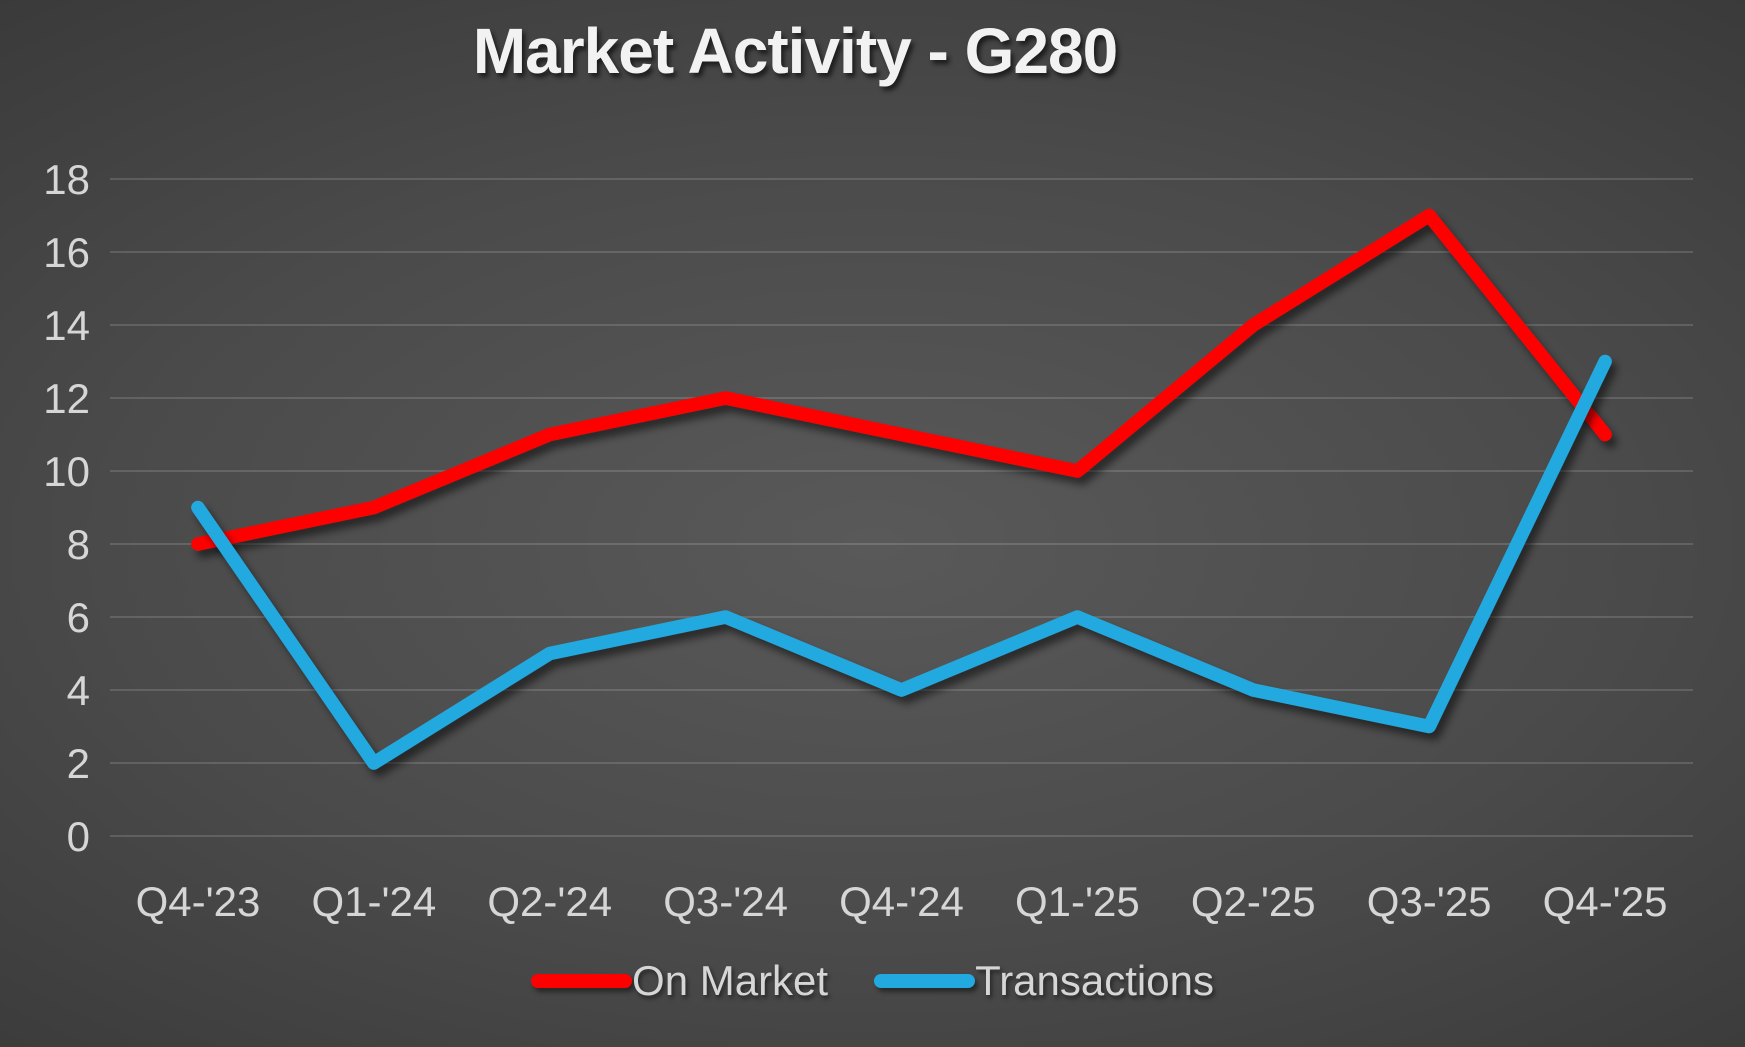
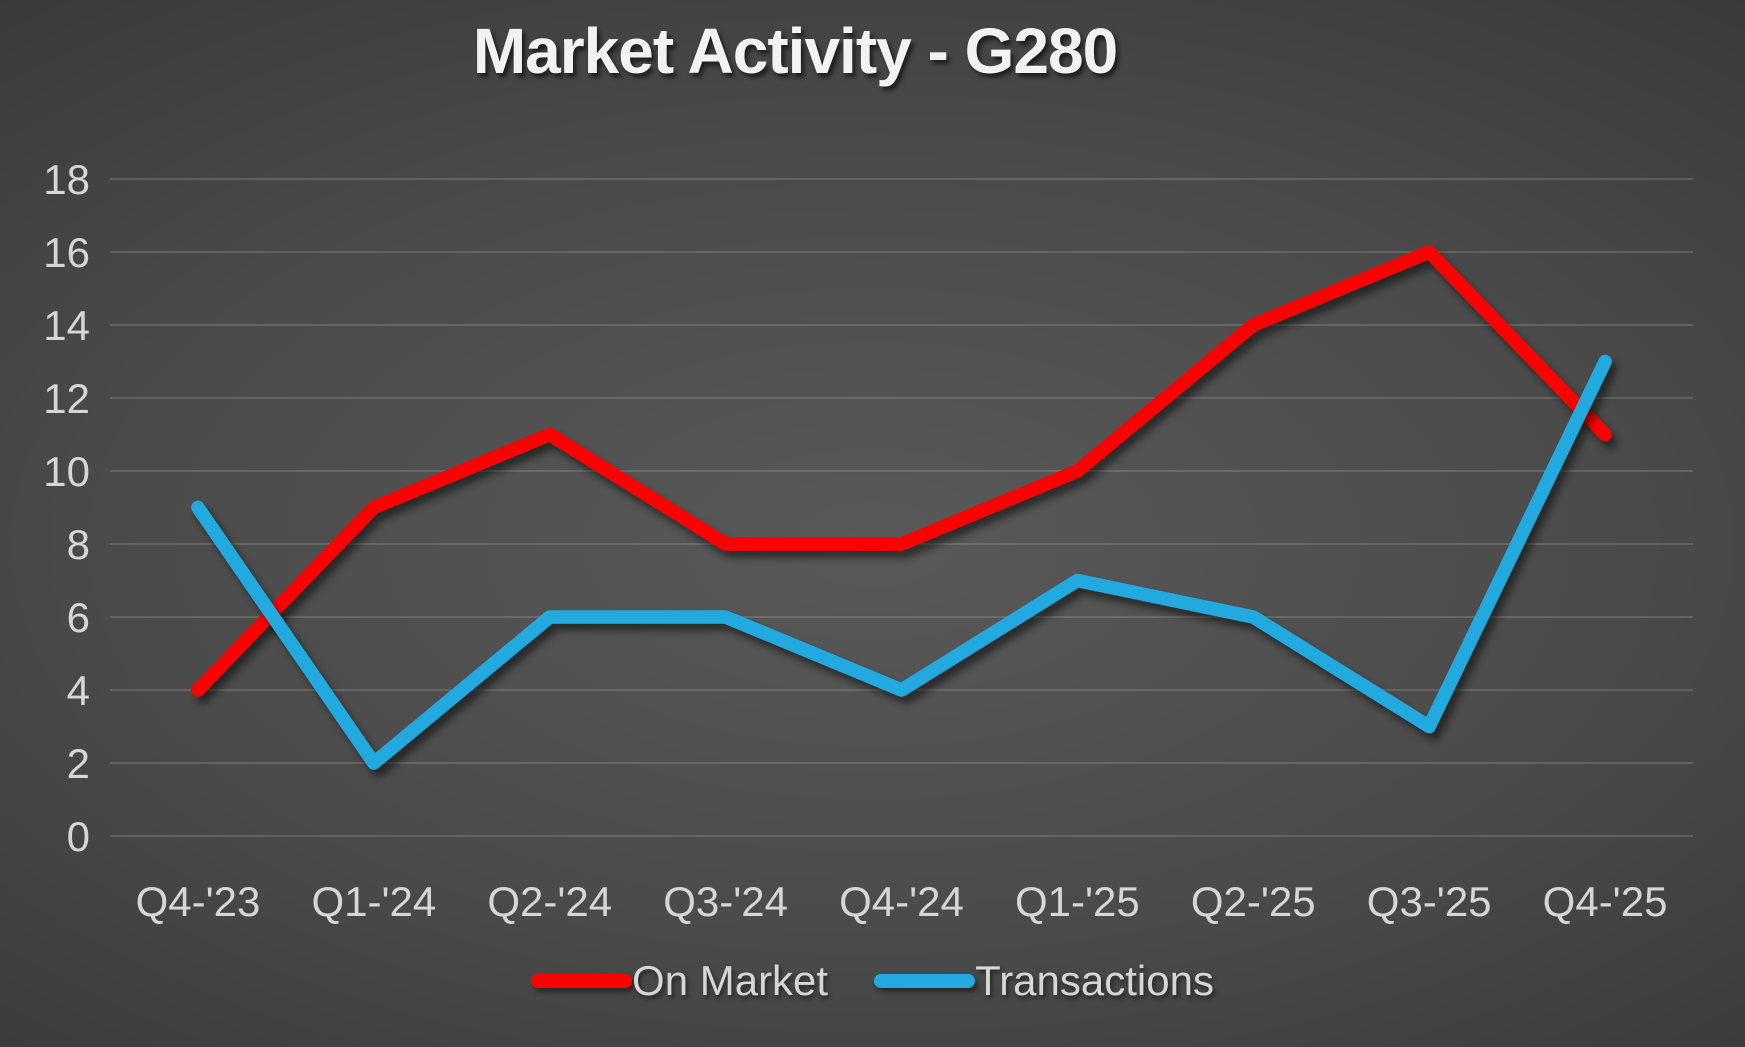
On Market/Q4-'23: 8 -> 4
Transactions/Q2-'24: 5 -> 6
On Market/Q3-'24: 12 -> 8
On Market/Q4-'24: 11 -> 8
Transactions/Q1-'25: 6 -> 7
Transactions/Q2-'25: 4 -> 6
On Market/Q3-'25: 17 -> 16
